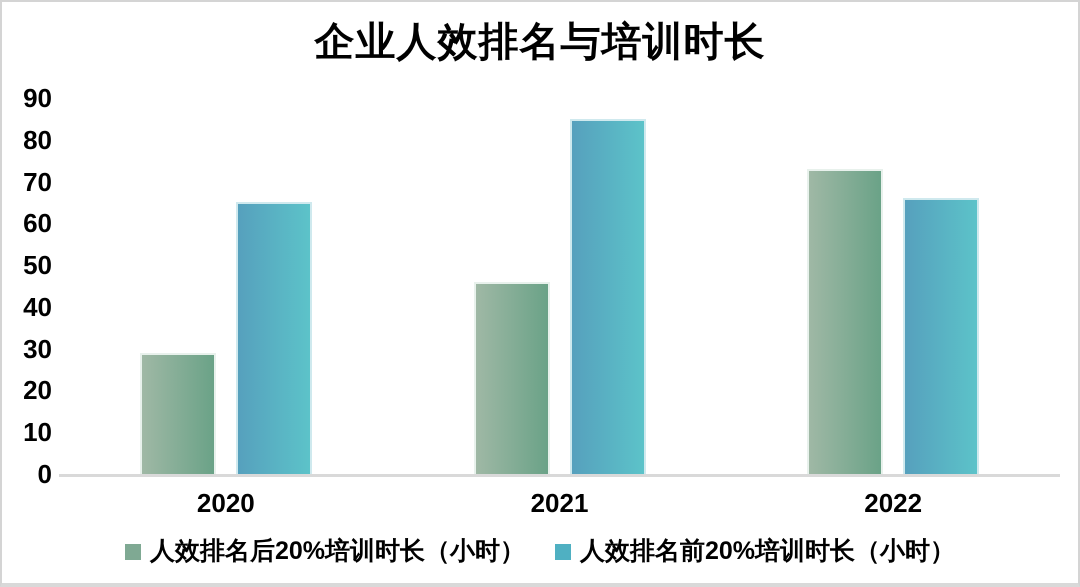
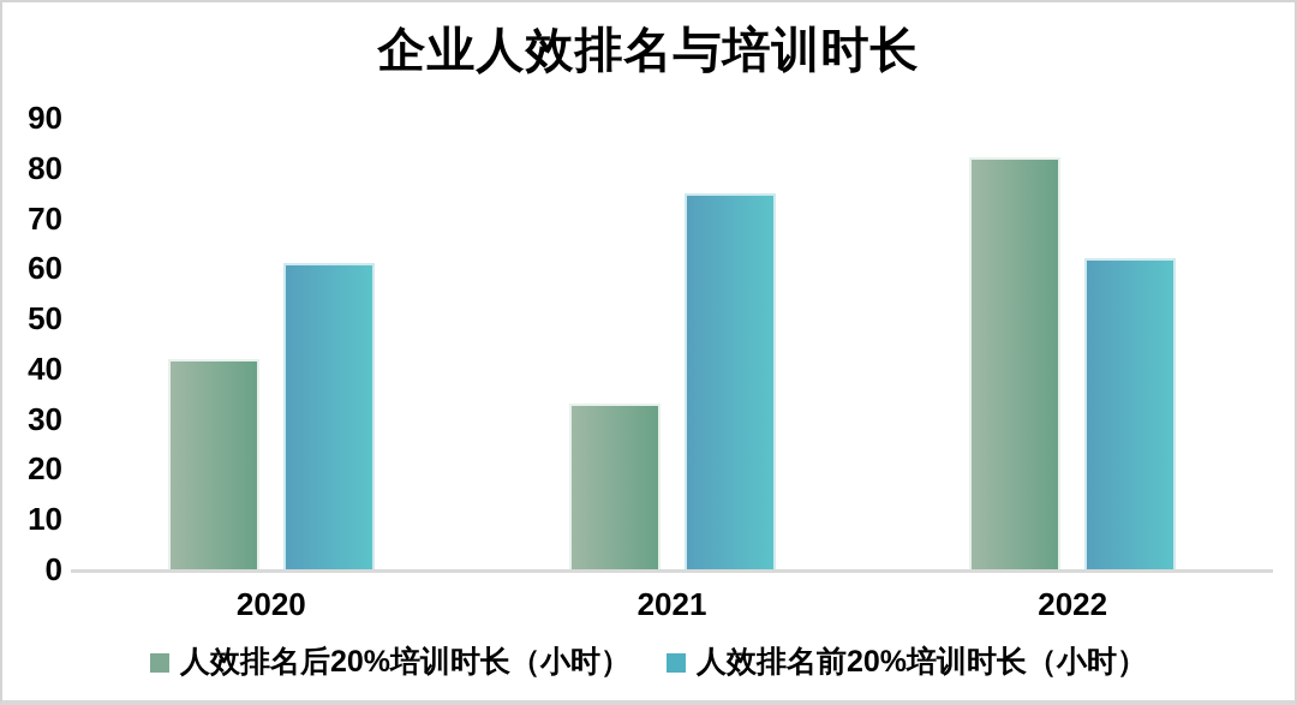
人效排名后20%培训时长（小时）/2020: 29 -> 42
人效排名前20%培训时长（小时）/2020: 65 -> 61
人效排名后20%培训时长（小时）/2021: 46 -> 33
人效排名前20%培训时长（小时）/2021: 85 -> 75
人效排名后20%培训时长（小时）/2022: 73 -> 82
人效排名前20%培训时长（小时）/2022: 66 -> 62
